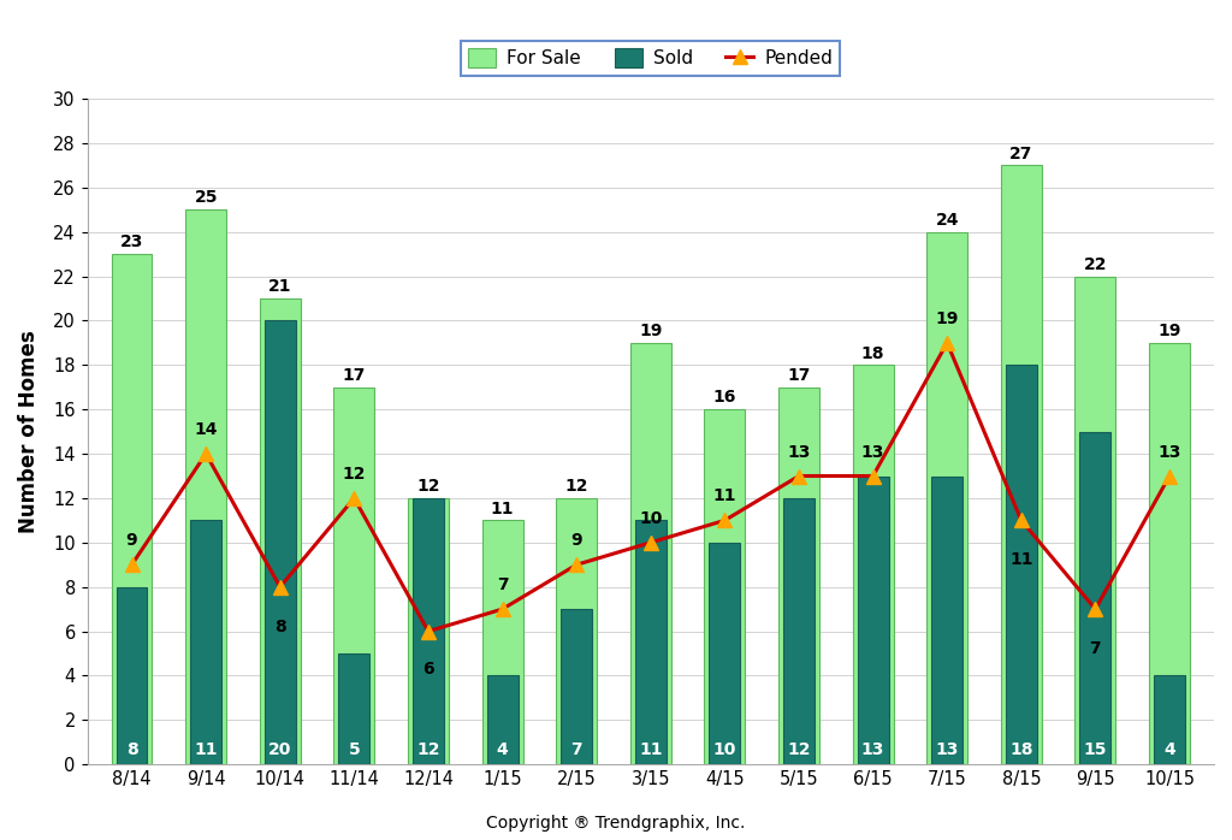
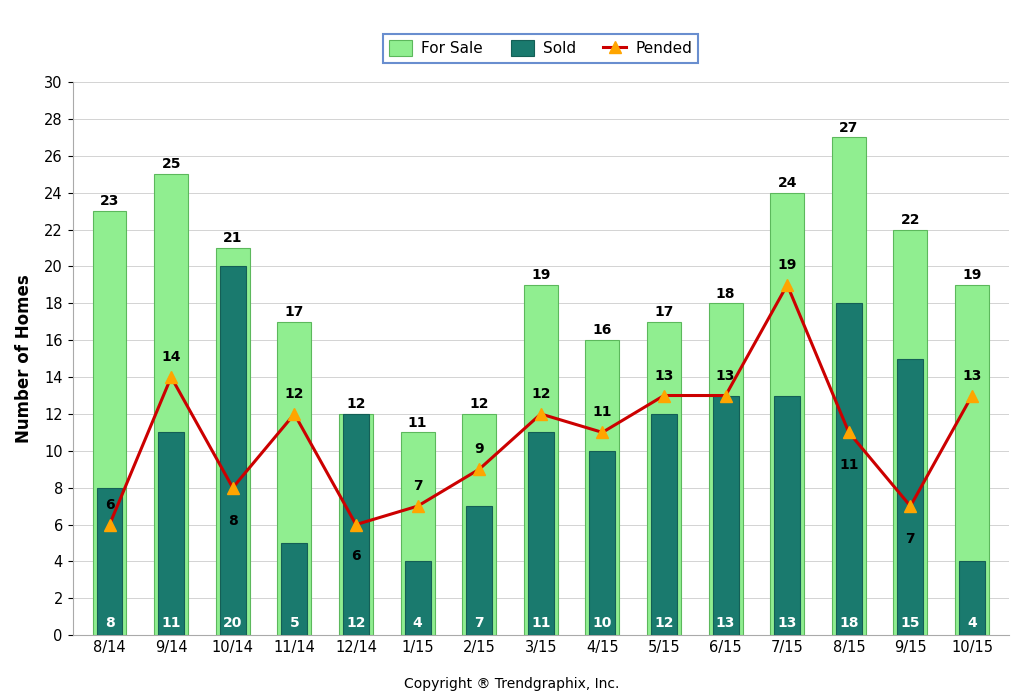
Pended/8/14: 9 -> 6
Pended/3/15: 10 -> 12
